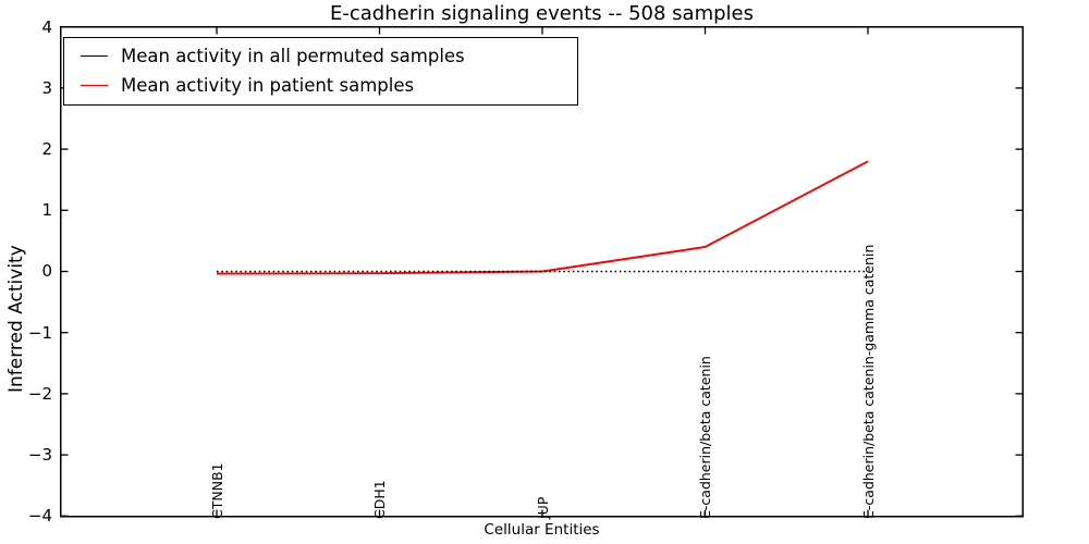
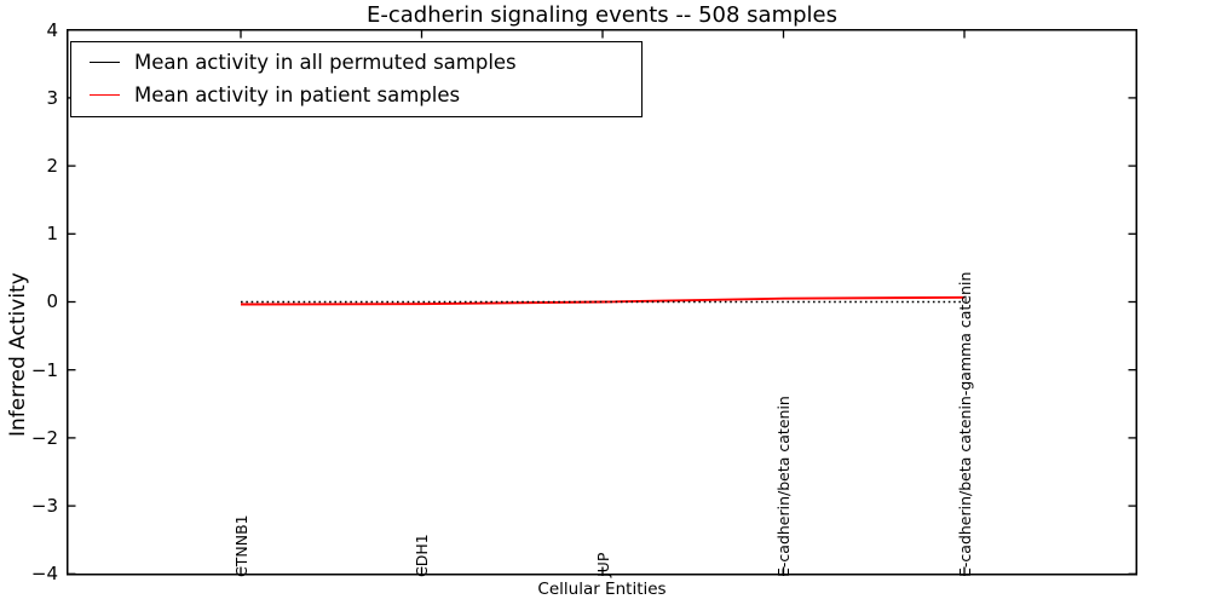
Mean activity in patient samples/E-cadherin/beta catenin: 0.4 -> 0.1
Mean activity in patient samples/E-cadherin/beta catenin-gamma catenin: 1.8 -> 0.1
